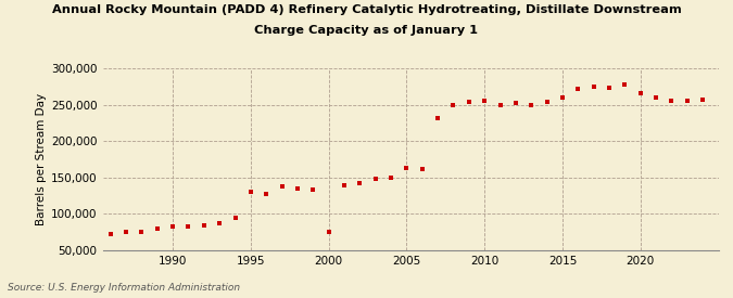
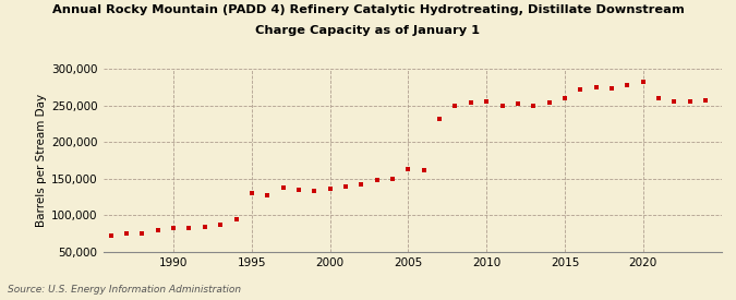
2000: 76,000 -> 137,000
2020: 266,000 -> 282,000
